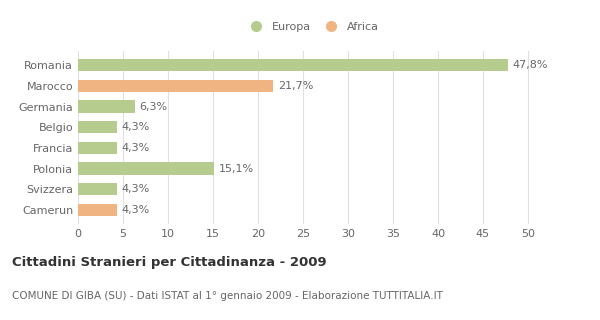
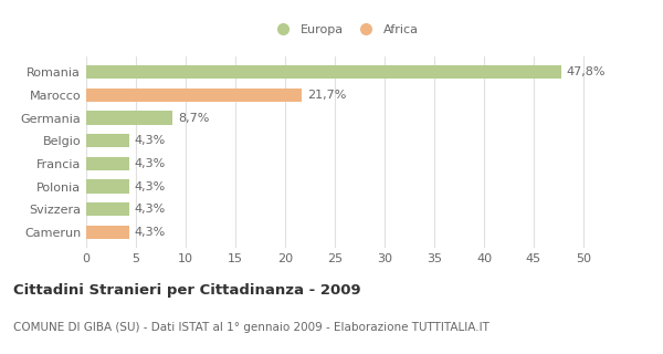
Germania: 6,3% -> 8,7%
Polonia: 15,1% -> 4,3%
